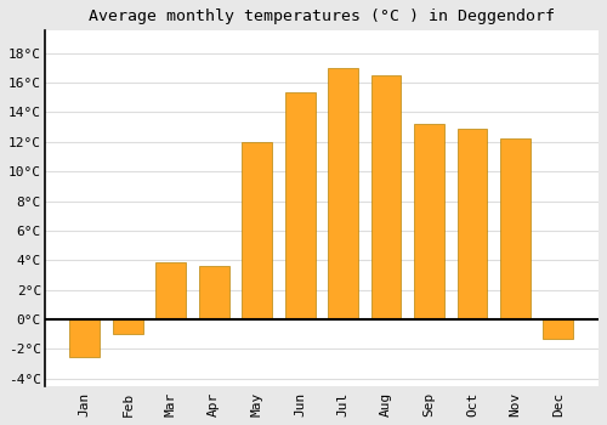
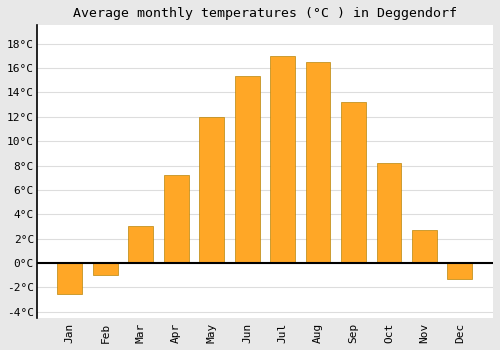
Mar: 3.9°C -> 3.0°C
Apr: 3.6°C -> 7.2°C
Oct: 12.9°C -> 8.2°C
Nov: 12.2°C -> 2.7°C
